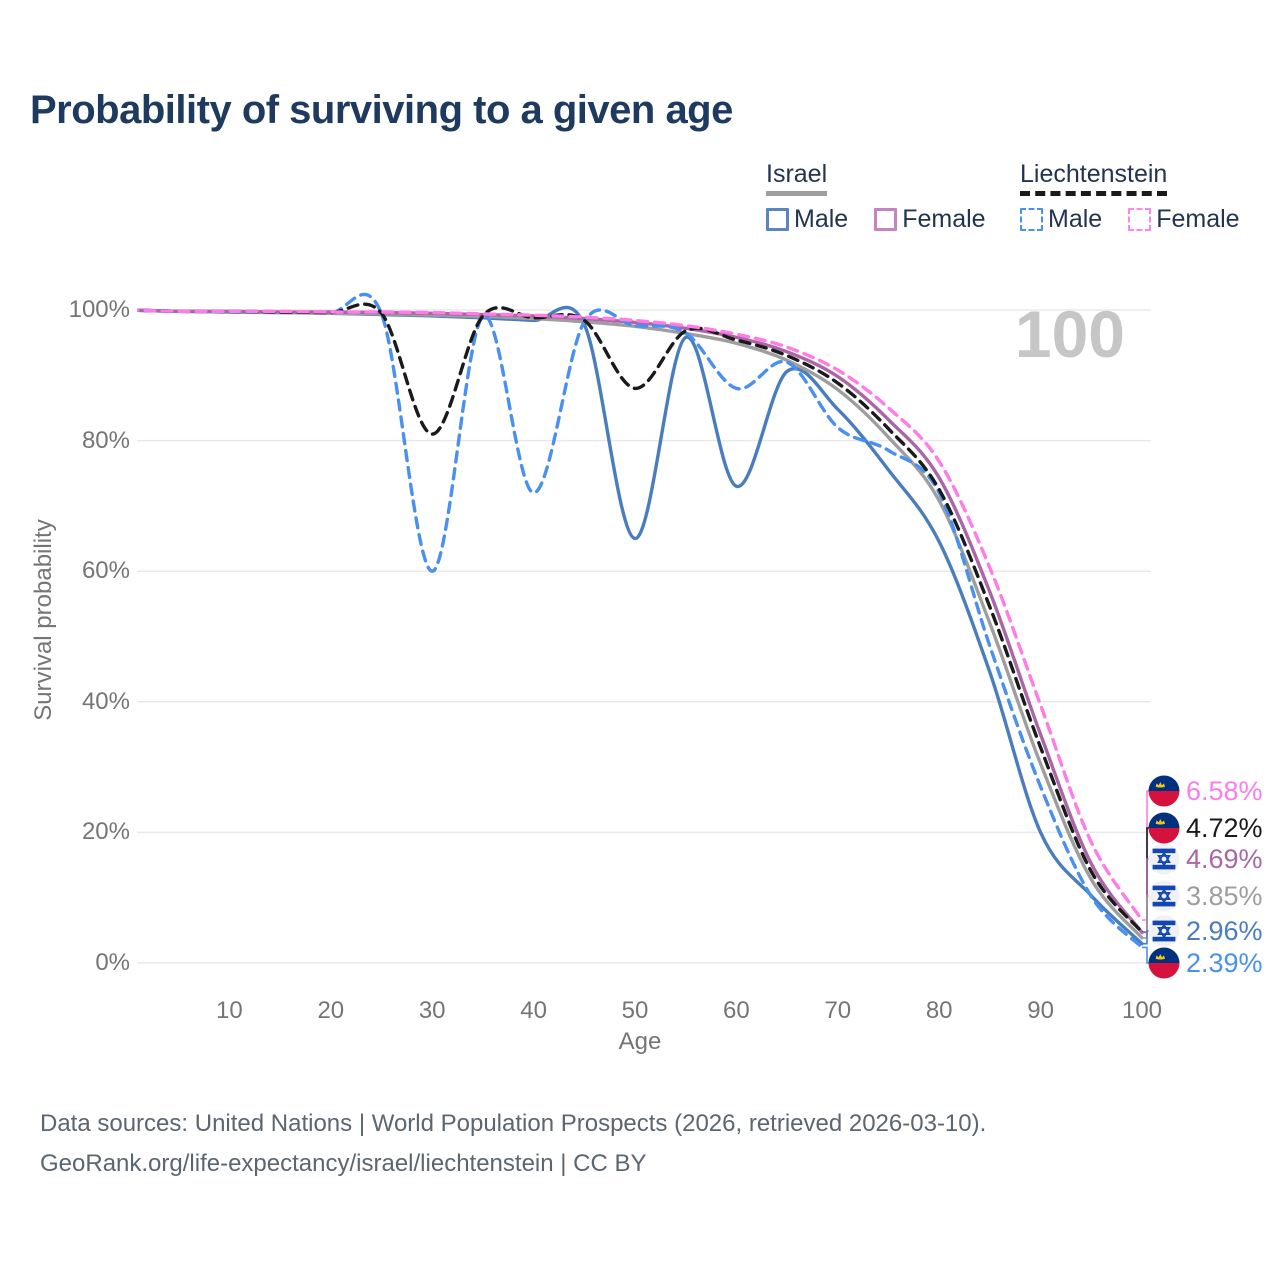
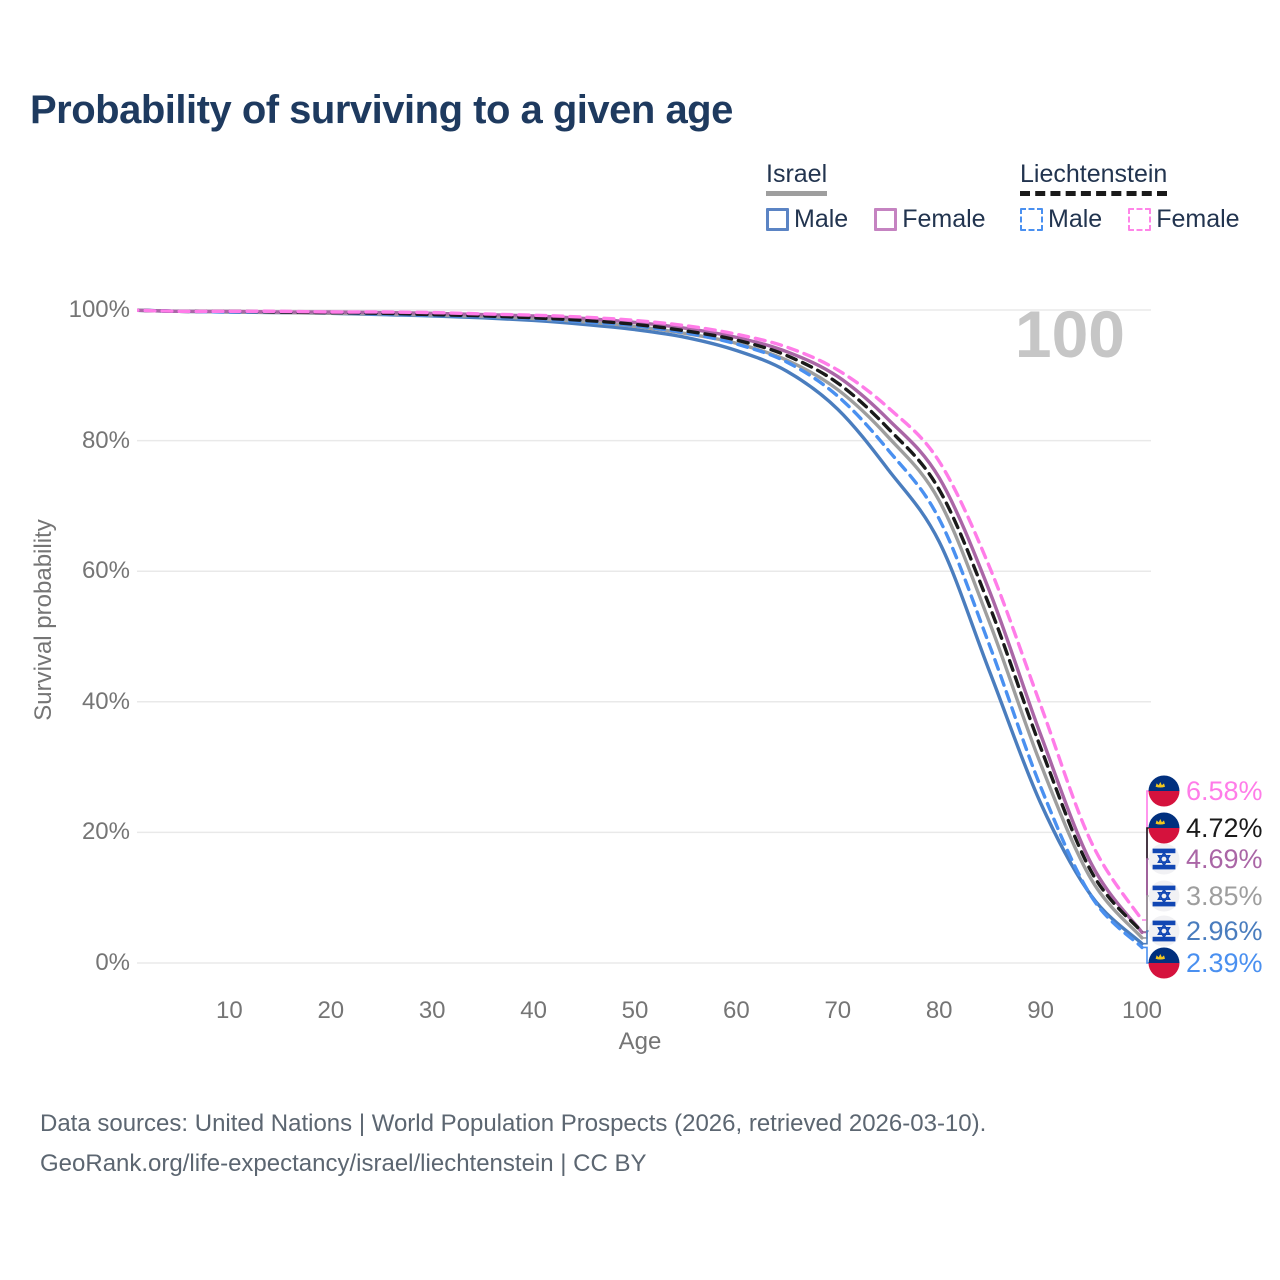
Liechtenstein/30: 81% -> 99%
Liechtenstein Male/30: 60% -> 99%
Liechtenstein Male/40: 72% -> 99%
Liechtenstein/50: 88% -> 98%
Israel Male/50: 65% -> 97%
Israel Male/60: 73% -> 94%
Liechtenstein Male/60: 88% -> 95%
Liechtenstein Male/70: 82% -> 87%
Liechtenstein Male/80: 72% -> 68%
Israel Male/90: 20% -> 24%
